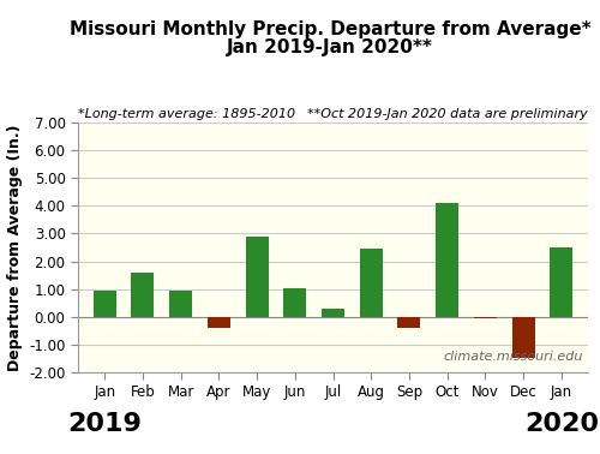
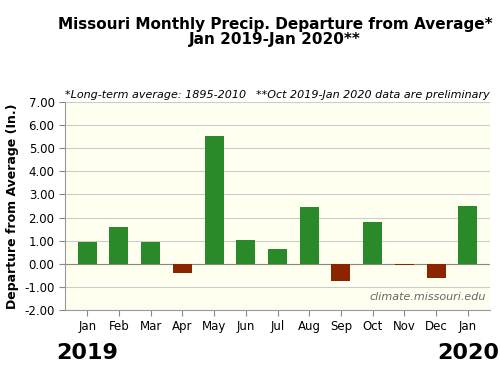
May: 2.90 -> 5.55
Jul: 0.30 -> 0.62
Sep: -0.40 -> -0.75
Oct: 4.10 -> 1.80
Dec: -1.50 -> -0.62
